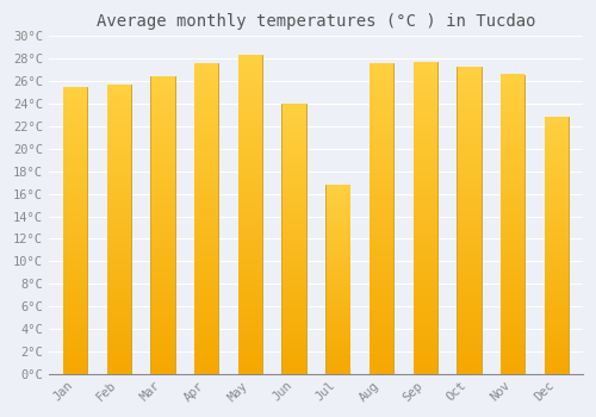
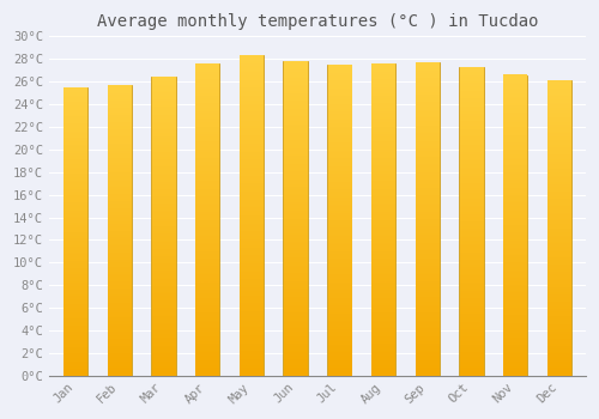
Jun: 24.0°C -> 27.8°C
Jul: 16.8°C -> 27.5°C
Dec: 22.8°C -> 26.1°C
